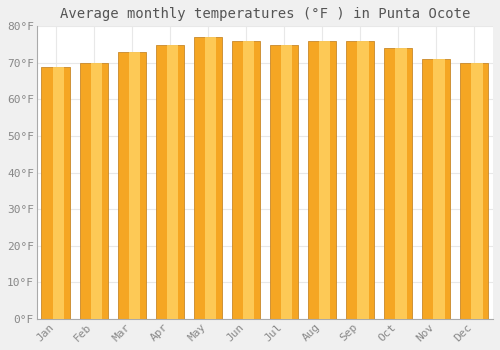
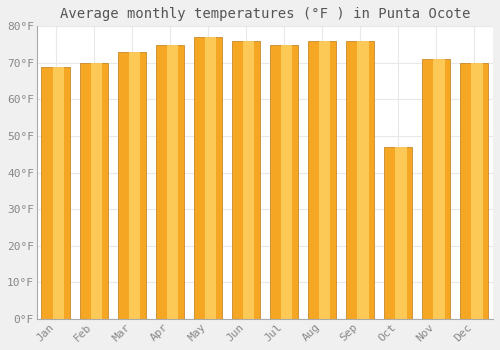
Oct: 74°F -> 47°F
